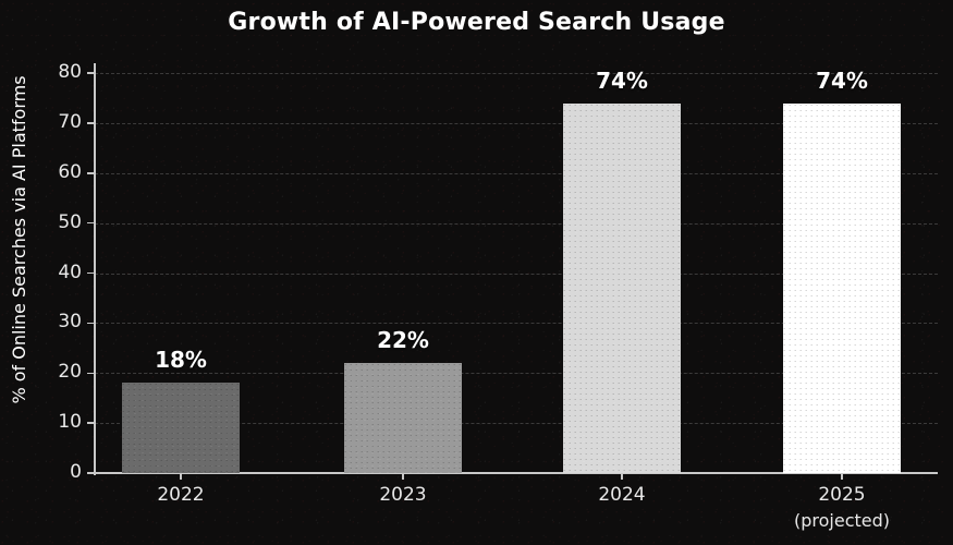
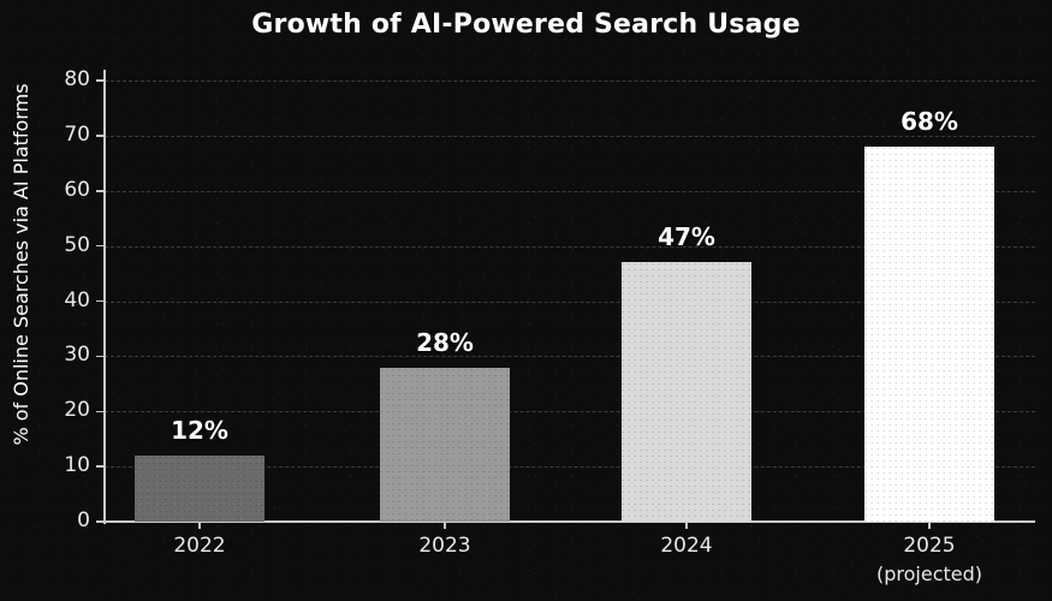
2022: 18% -> 12%
2023: 22% -> 28%
2024: 74% -> 47%
2025: 74% -> 68%
